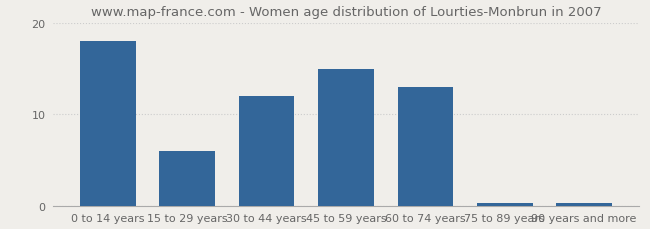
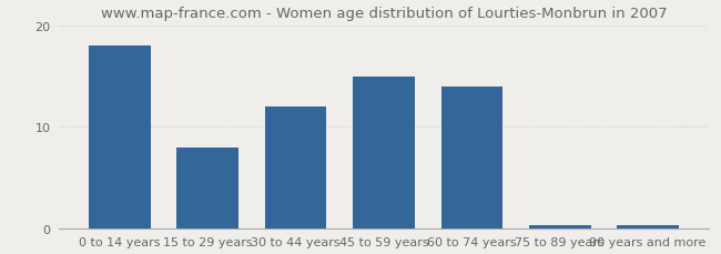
15 to 29 years: 6.0 -> 8.0
60 to 74 years: 13.0 -> 14.0
